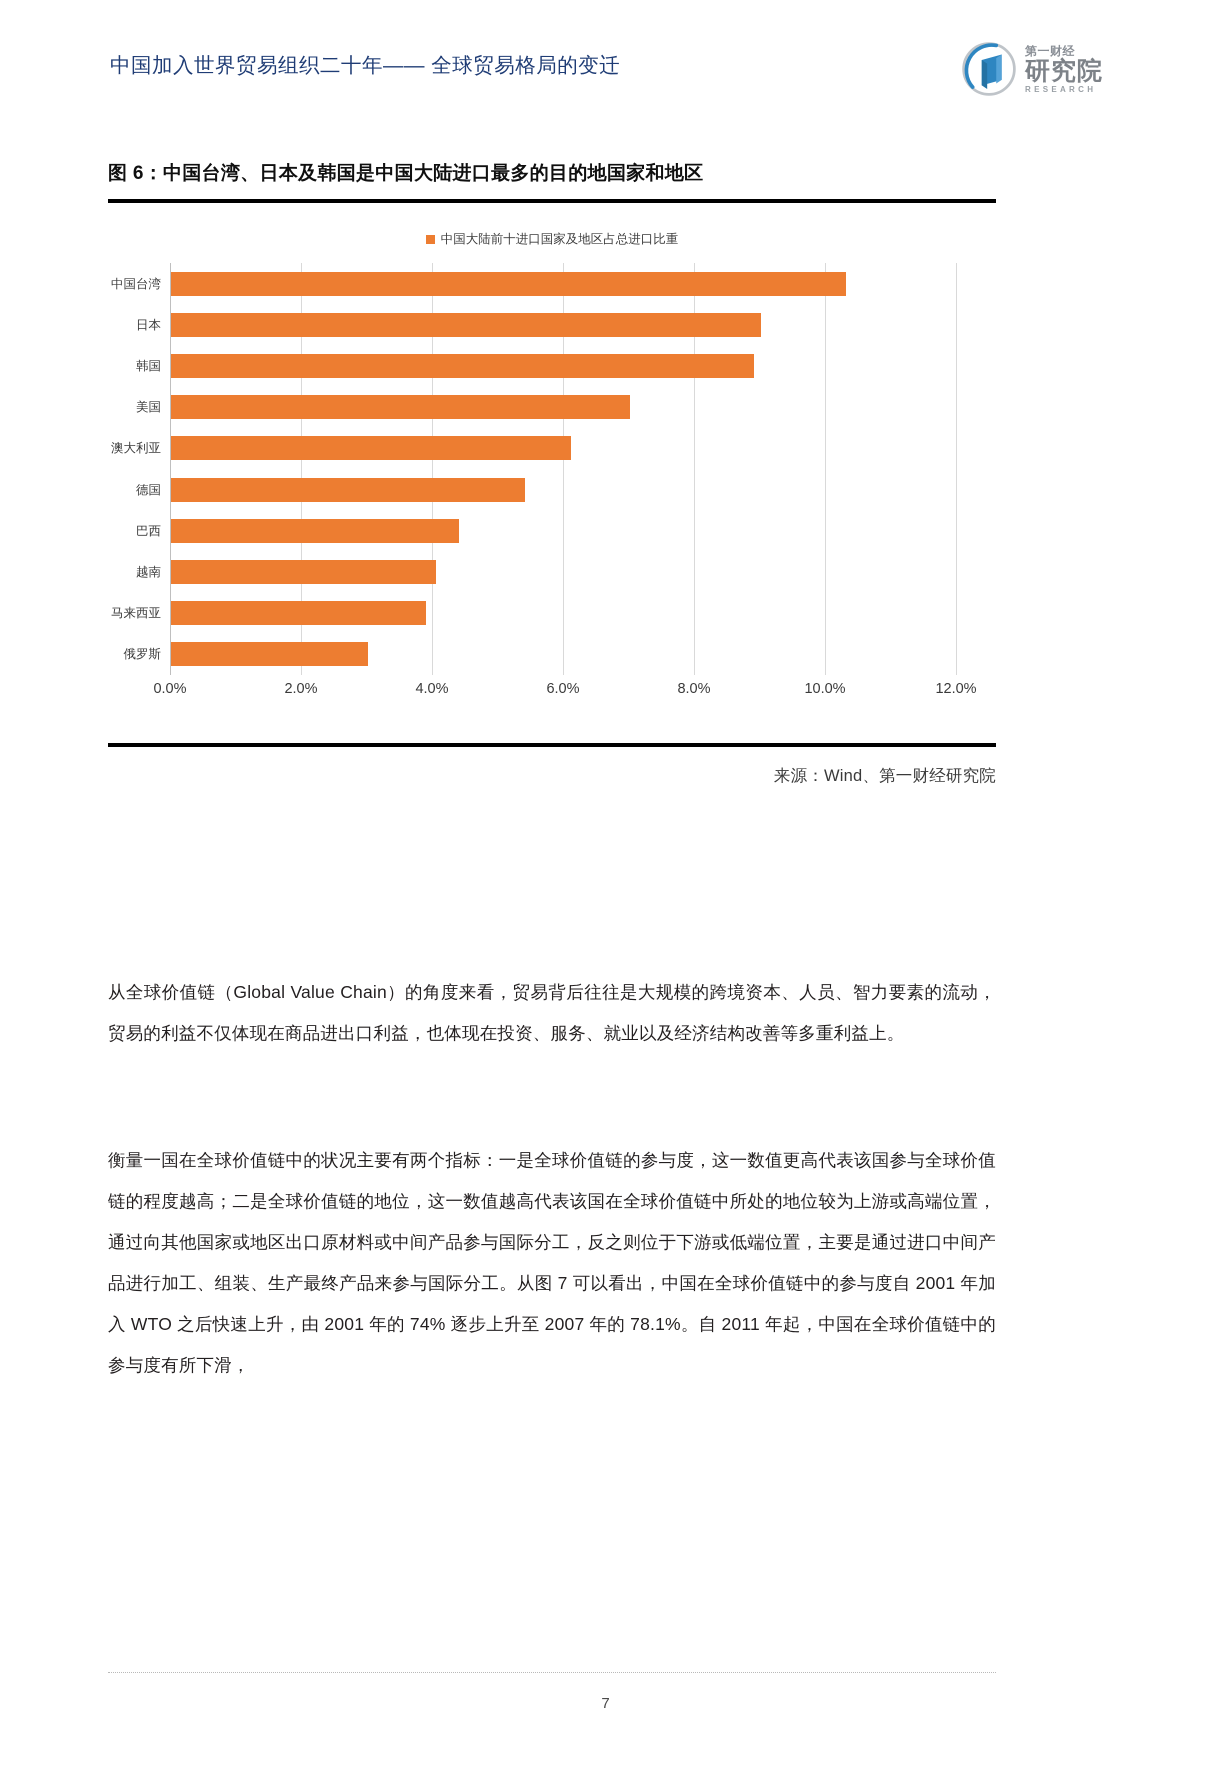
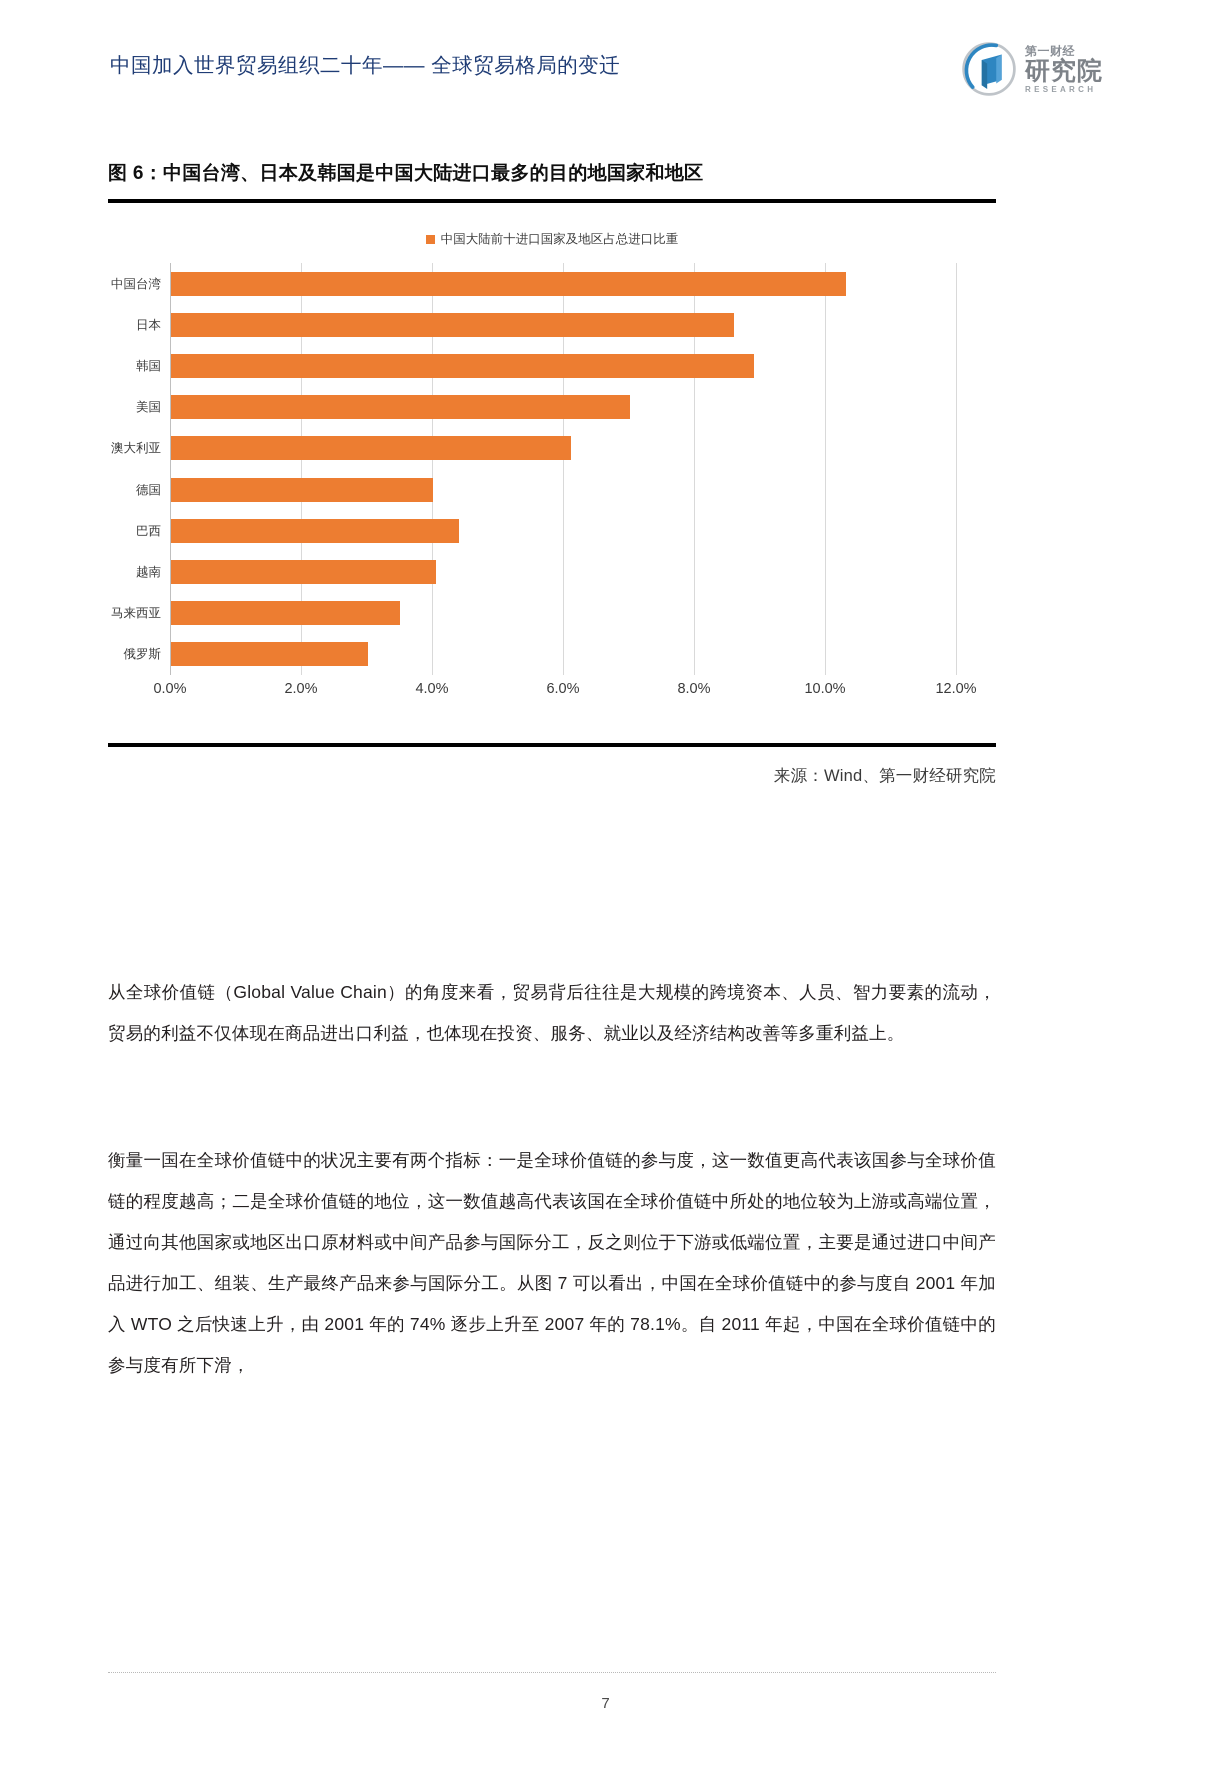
日本: 9.0% -> 8.6%
德国: 5.4% -> 4.0%
马来西亚: 3.9% -> 3.5%
